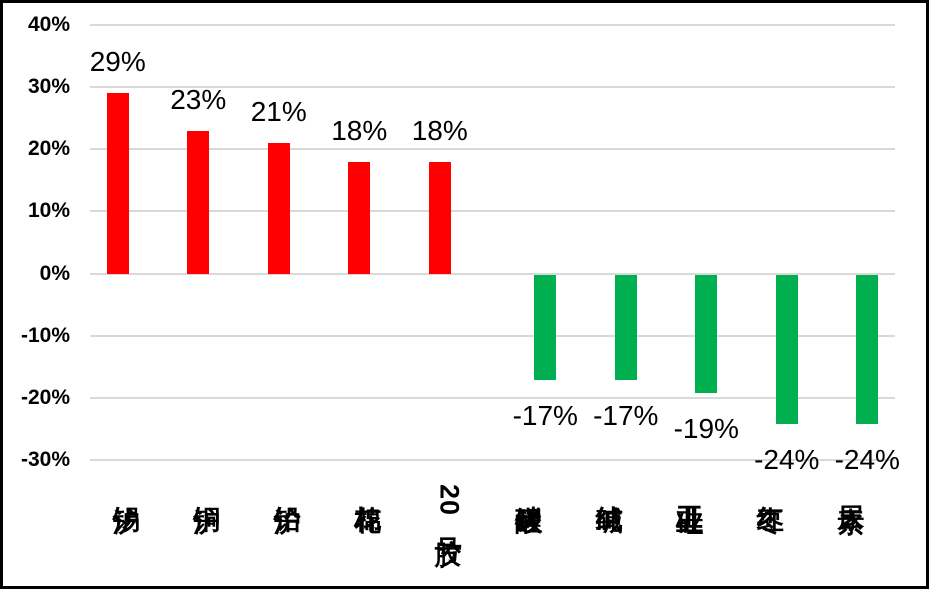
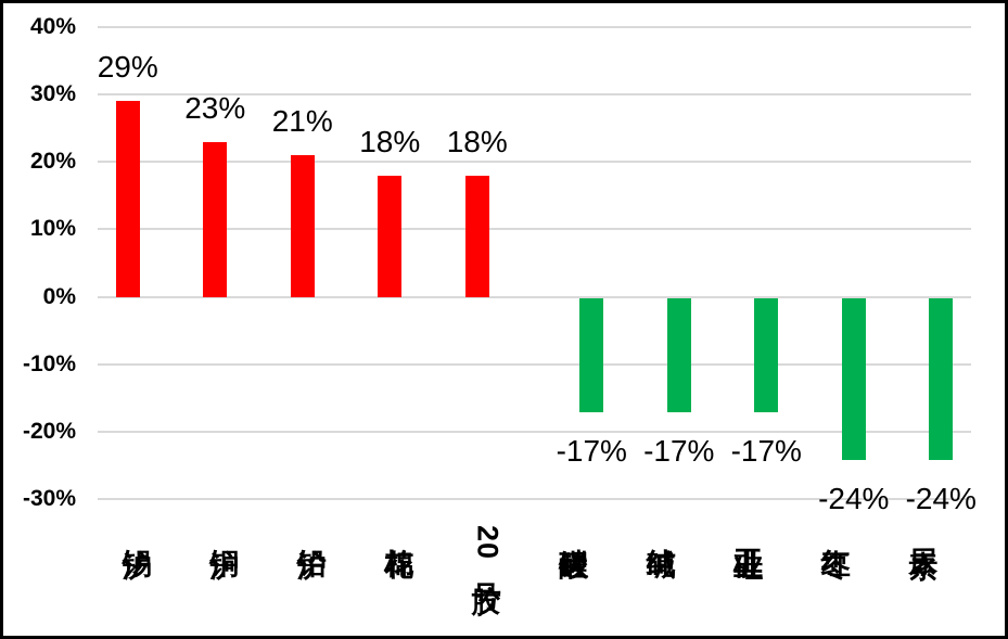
工业硅: -19% -> -17%
